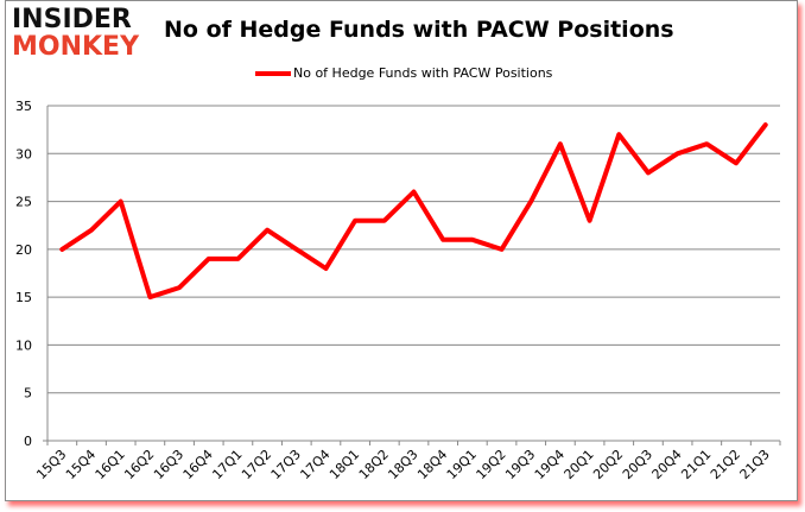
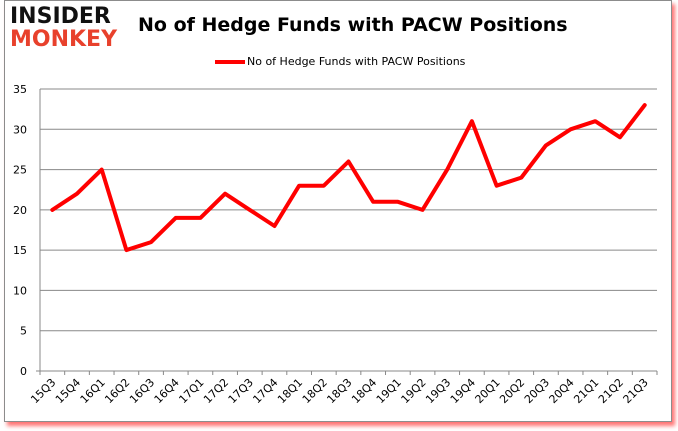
20Q2: 32 -> 24
